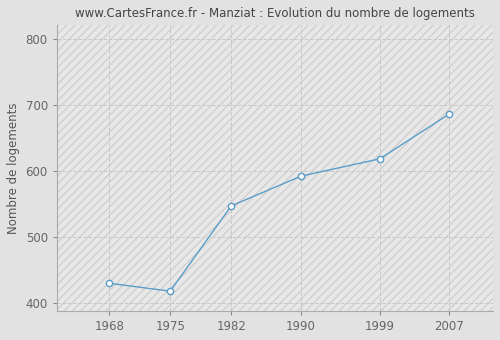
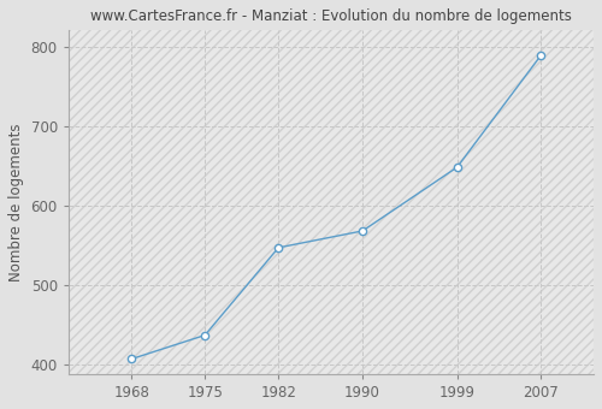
1968: 430 -> 407
1975: 418 -> 437
1990: 592 -> 568
1999: 618 -> 648
2007: 686 -> 789
